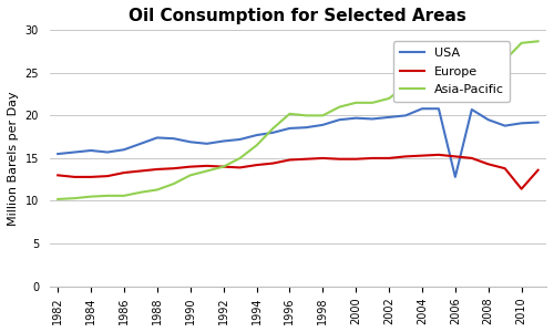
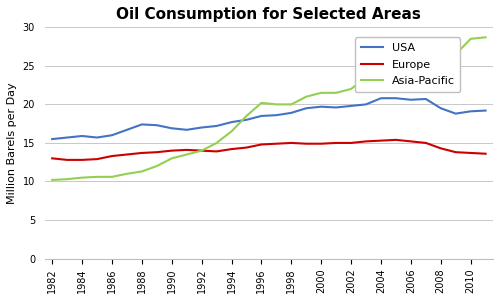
USA/2006: 12.8 -> 20.6
Europe/2010: 11.4 -> 13.7
